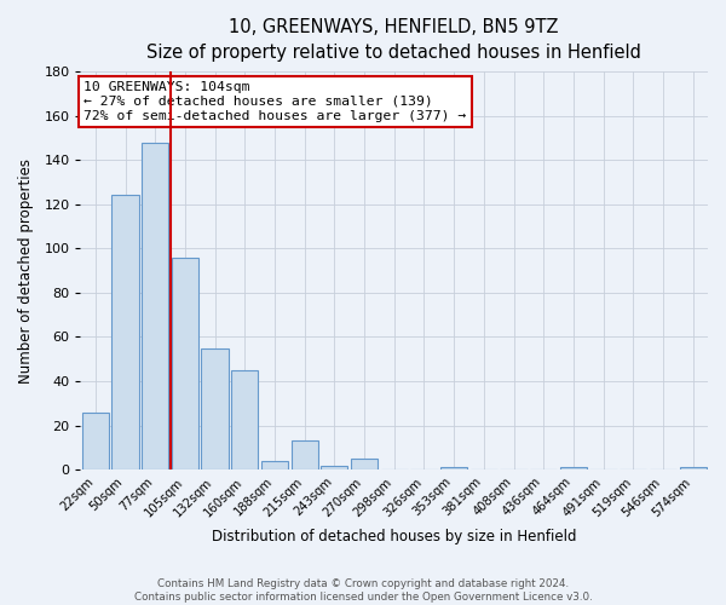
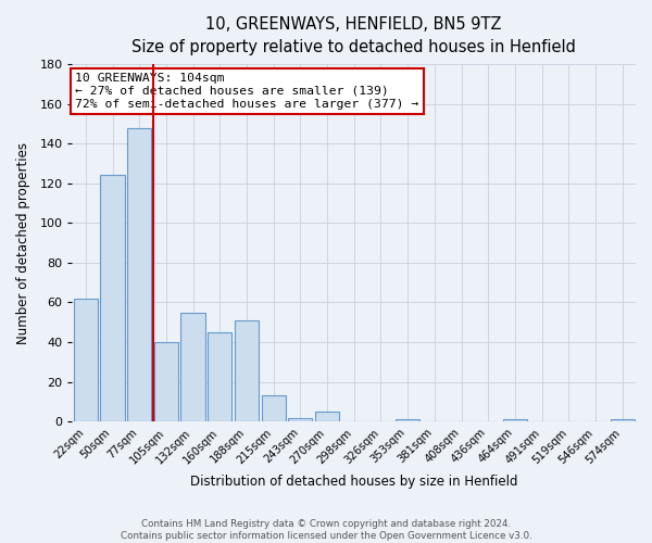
22sqm: 26 -> 62
105sqm: 96 -> 40
188sqm: 4 -> 51
